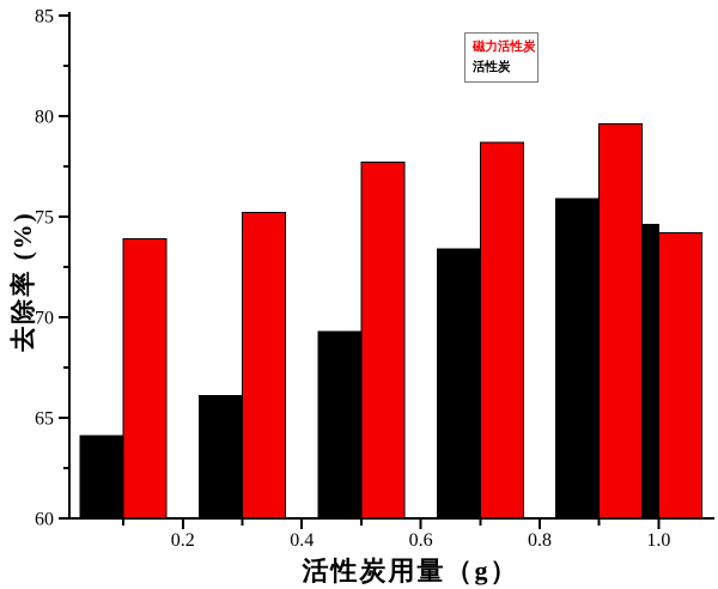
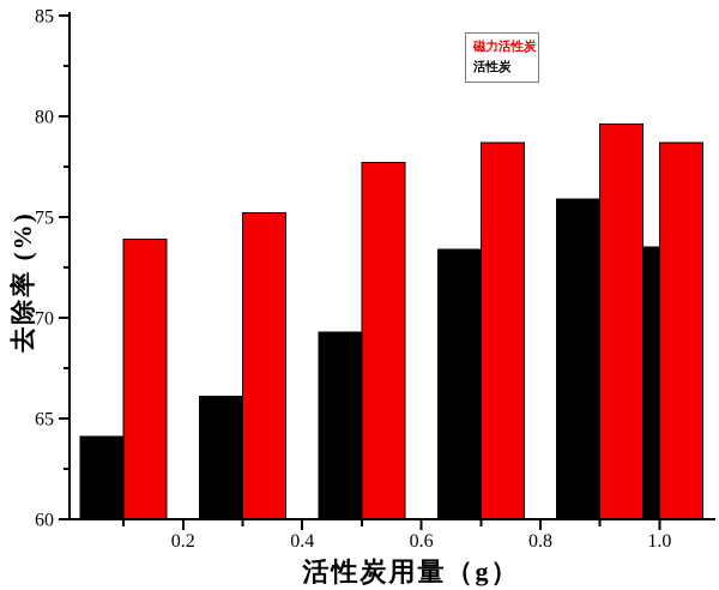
磁力活性炭/1.0: 74.2 -> 78.7
活性炭/1.0: 74.6 -> 73.5
